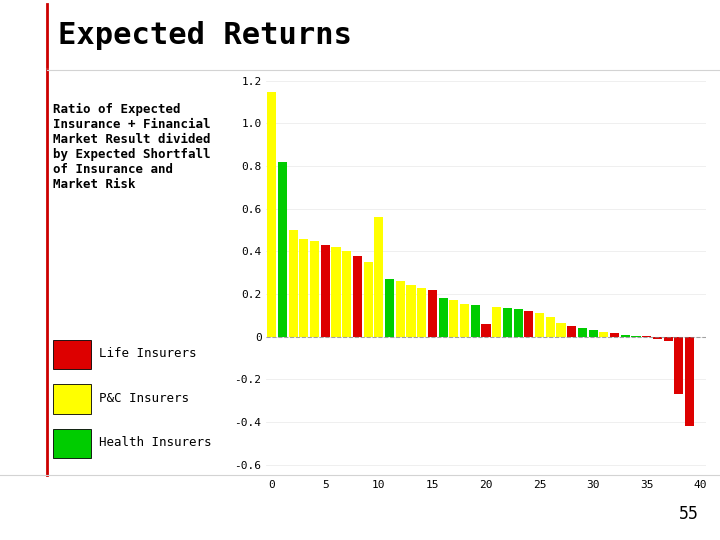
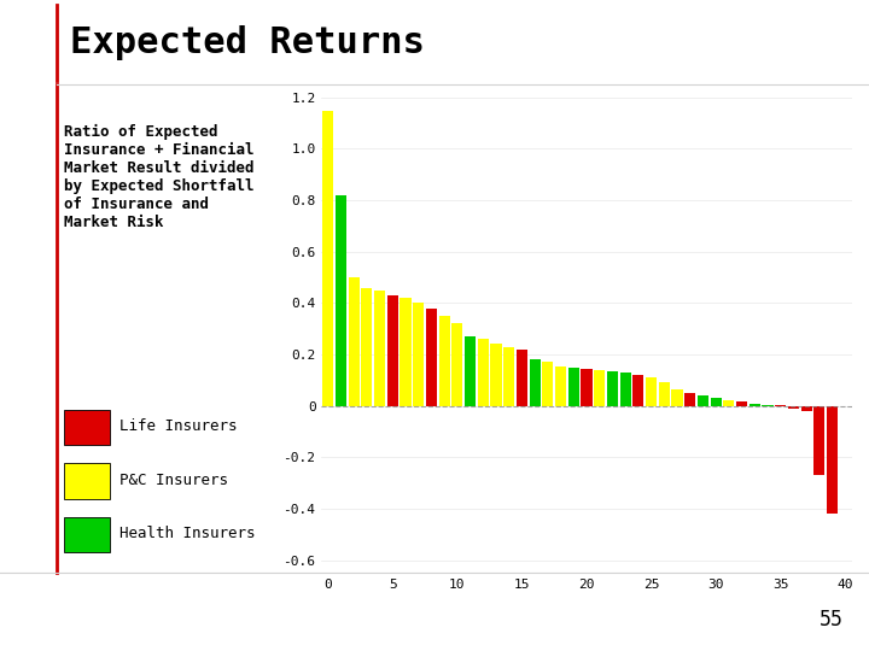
10: 0.560 -> 0.320
20: 0.060 -> 0.145
